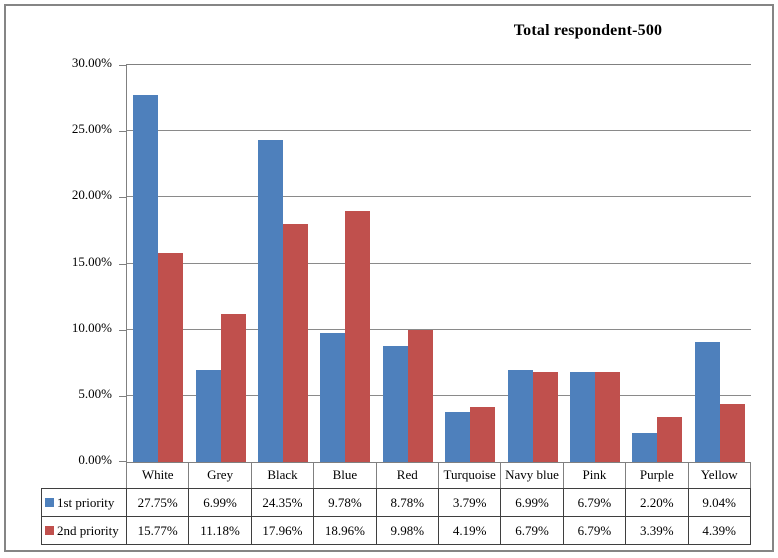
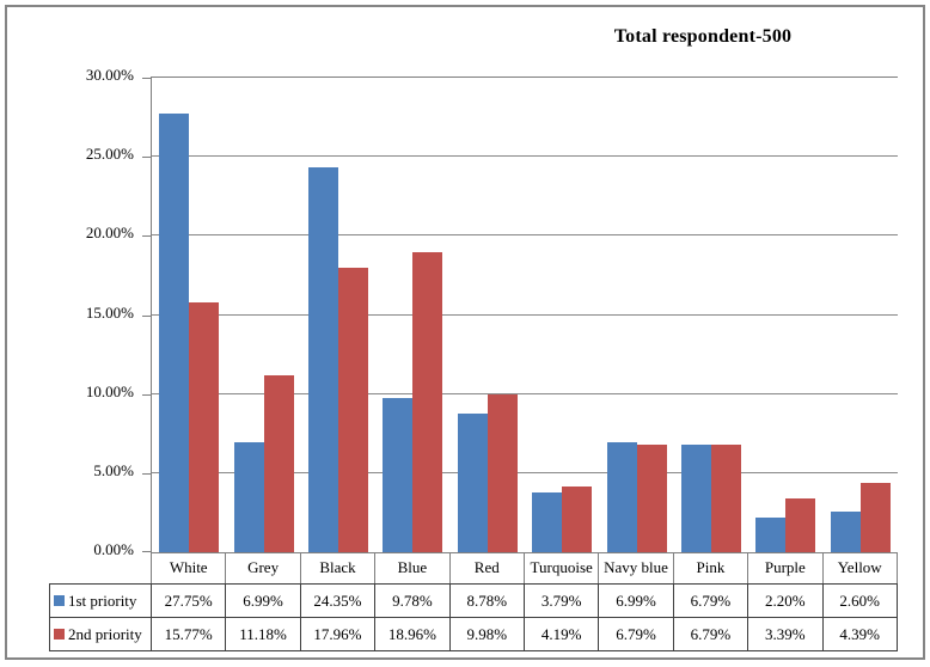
1st priority/Yellow: 9.04% -> 2.60%
